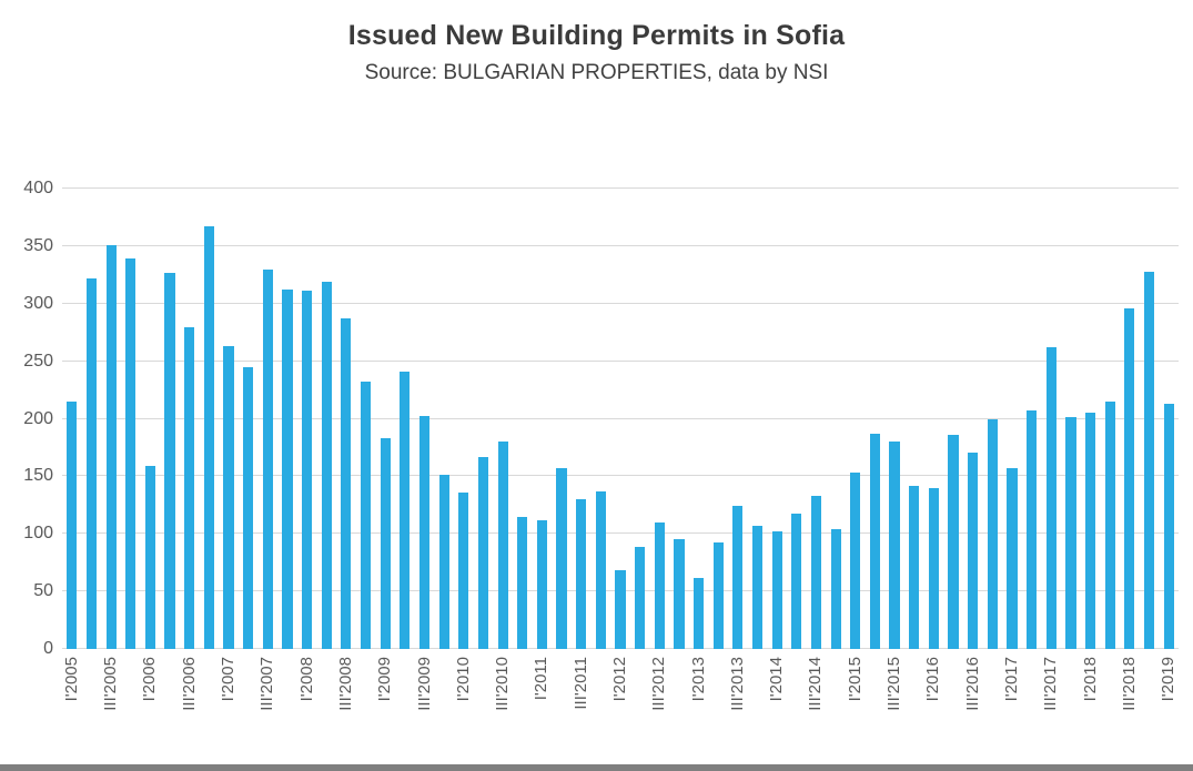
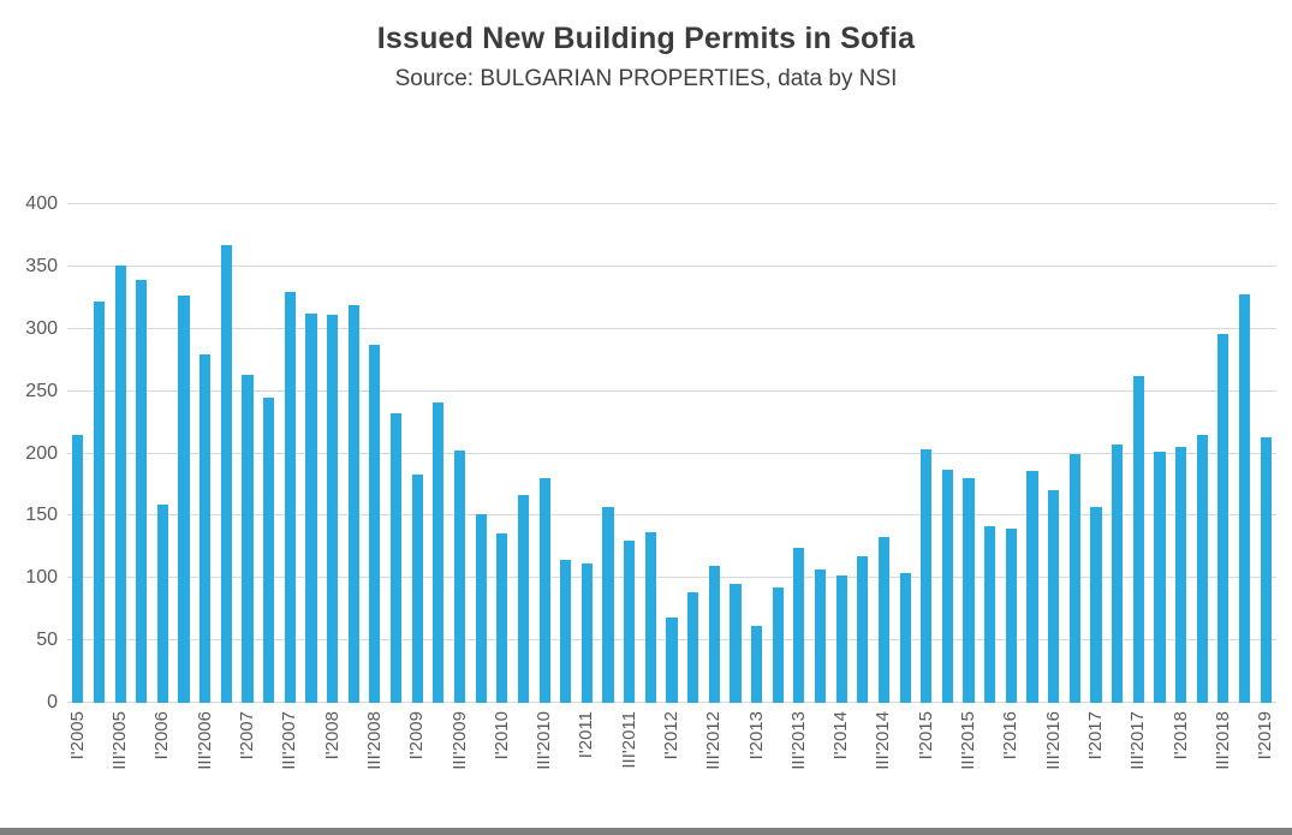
I'2015: 153 -> 203
